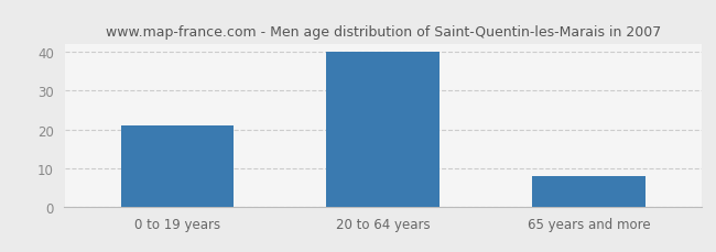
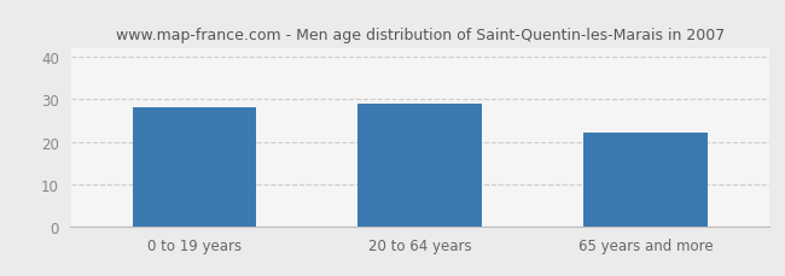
0 to 19 years: 21 -> 28
20 to 64 years: 40 -> 29
65 years and more: 8 -> 22
